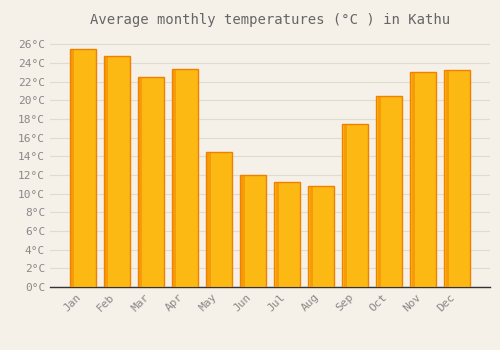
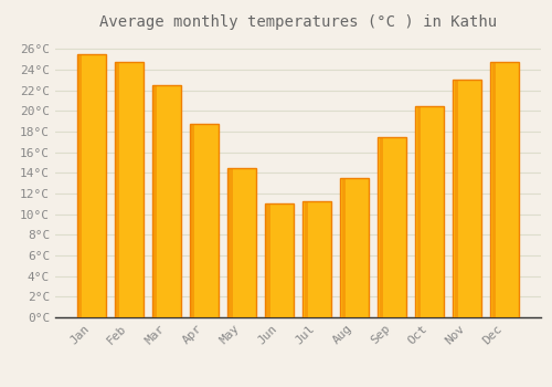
Apr: 23.4°C -> 18.8°C
Jun: 12.0°C -> 11.0°C
Aug: 10.8°C -> 13.5°C
Dec: 23.2°C -> 24.8°C
